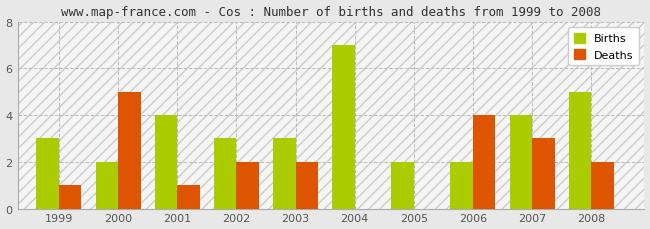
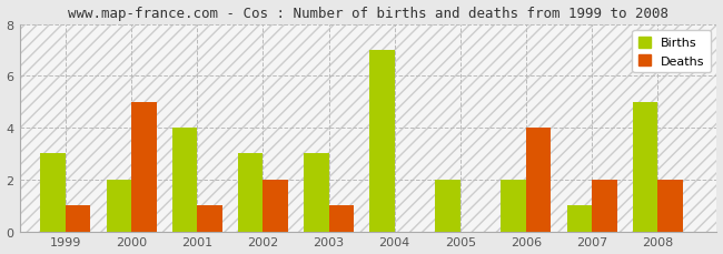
Deaths/2003: 2 -> 1
Births/2007: 4 -> 1
Deaths/2007: 3 -> 2
